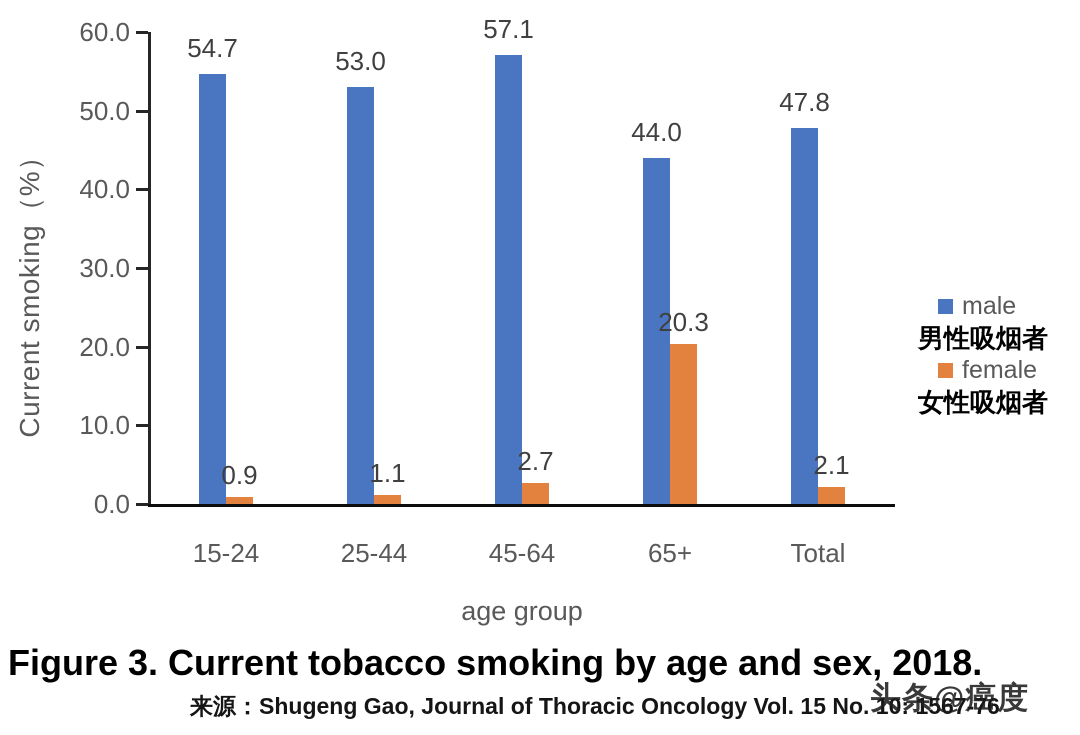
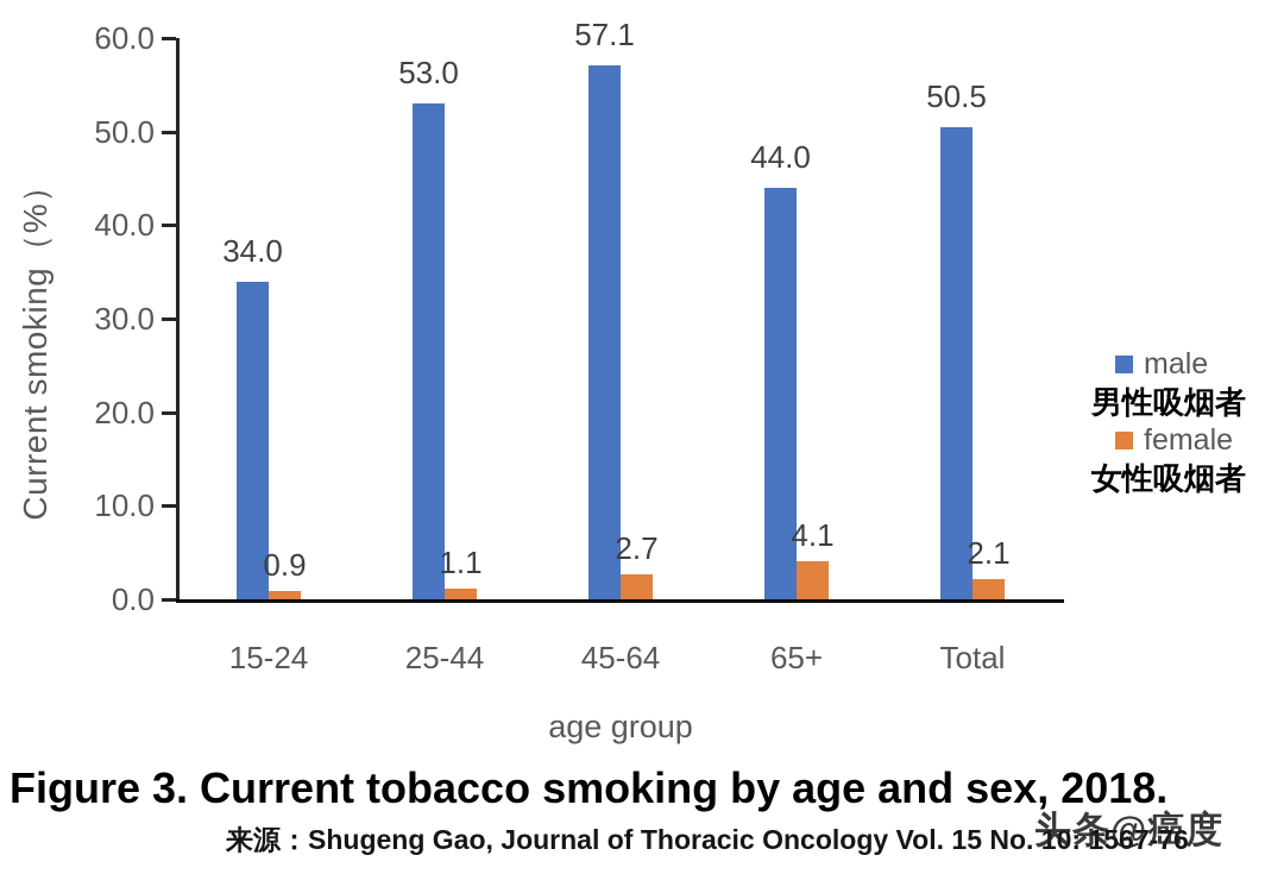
male/15-24: 54.7 -> 34.0
female/65+: 20.3 -> 4.1
male/Total: 47.8 -> 50.5
